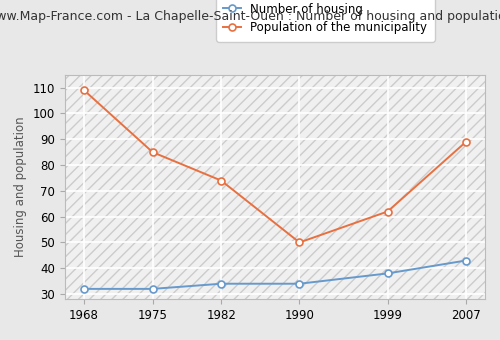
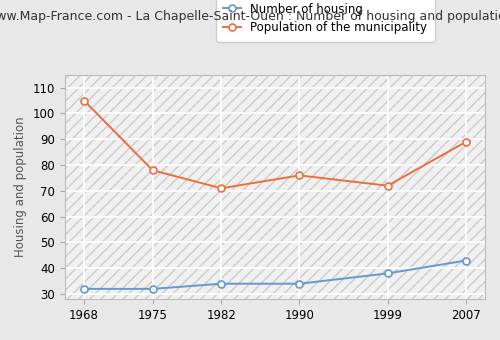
Population of the municipality/1968: 109 -> 105
Population of the municipality/1975: 85 -> 78
Population of the municipality/1982: 74 -> 71
Population of the municipality/1990: 50 -> 76
Population of the municipality/1999: 62 -> 72
